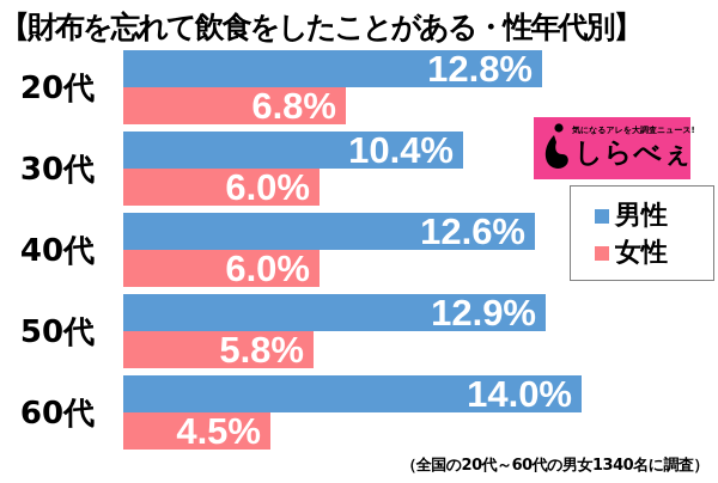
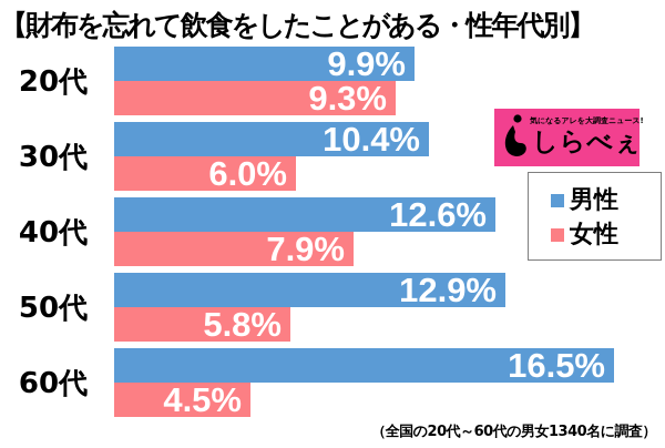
男性/20代: 12.8% -> 9.9%
女性/20代: 6.8% -> 9.3%
女性/40代: 6.0% -> 7.9%
男性/60代: 14.0% -> 16.5%
